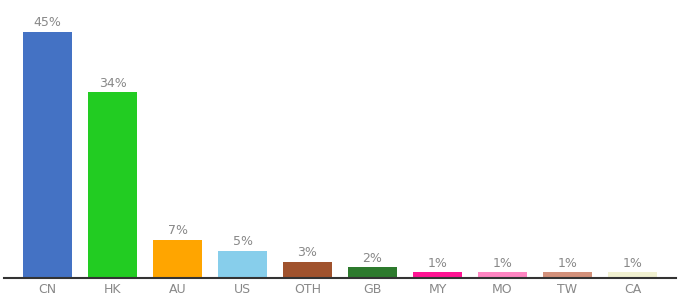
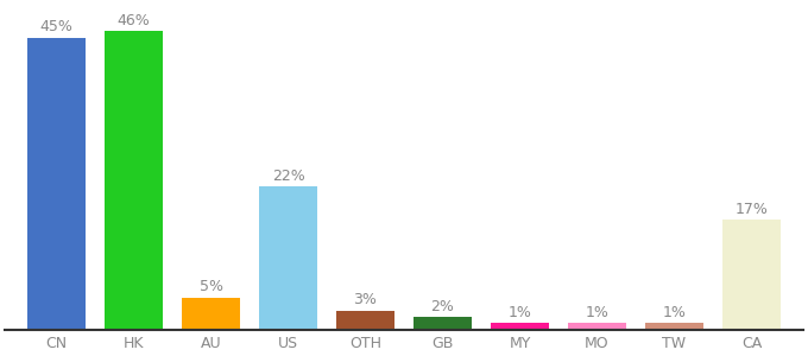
HK: 34% -> 46%
AU: 7% -> 5%
US: 5% -> 22%
CA: 1% -> 17%
